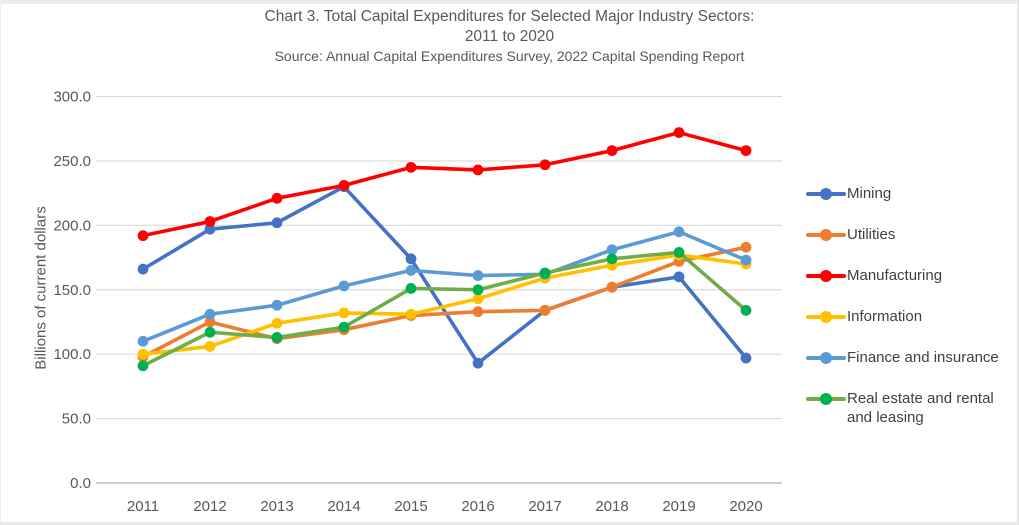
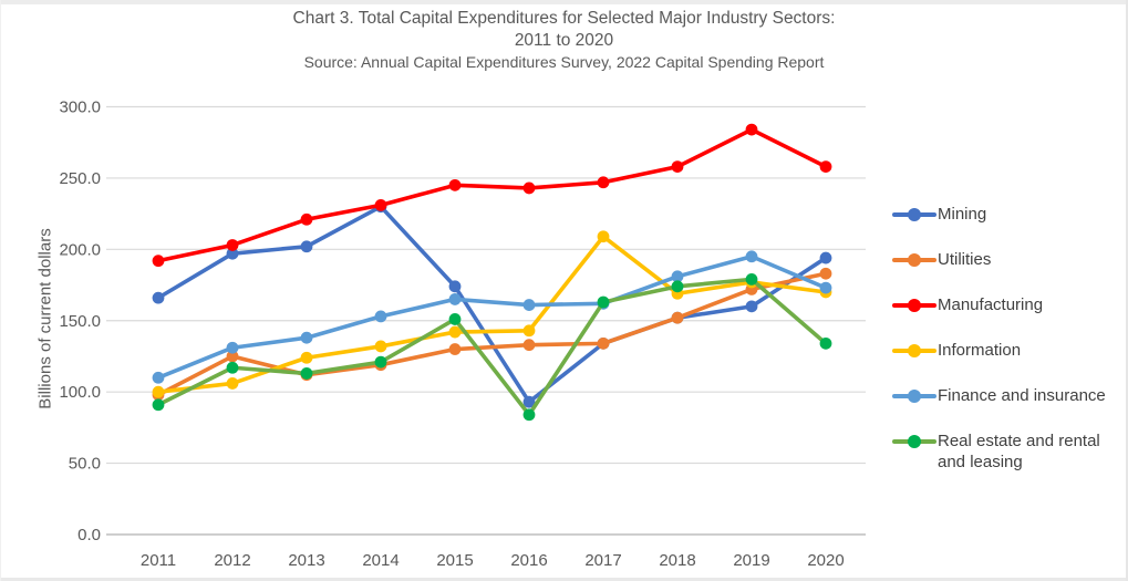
Information/2015: 131 -> 142
Real estate and rental and leasing/2016: 150 -> 84
Information/2017: 159 -> 209
Manufacturing/2019: 272 -> 284
Mining/2020: 97 -> 194
